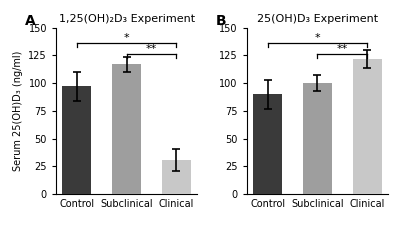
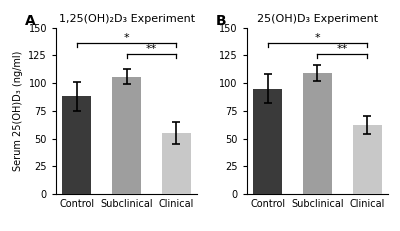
1,25(OH)₂D₃ Experiment/Control: 97 -> 88
1,25(OH)₂D₃ Experiment/Subclinical: 117 -> 106
1,25(OH)₂D₃ Experiment/Clinical: 31 -> 55
25(OH)D₃ Experiment/Control: 90 -> 95
25(OH)D₃ Experiment/Subclinical: 100 -> 109
25(OH)D₃ Experiment/Clinical: 122 -> 62
